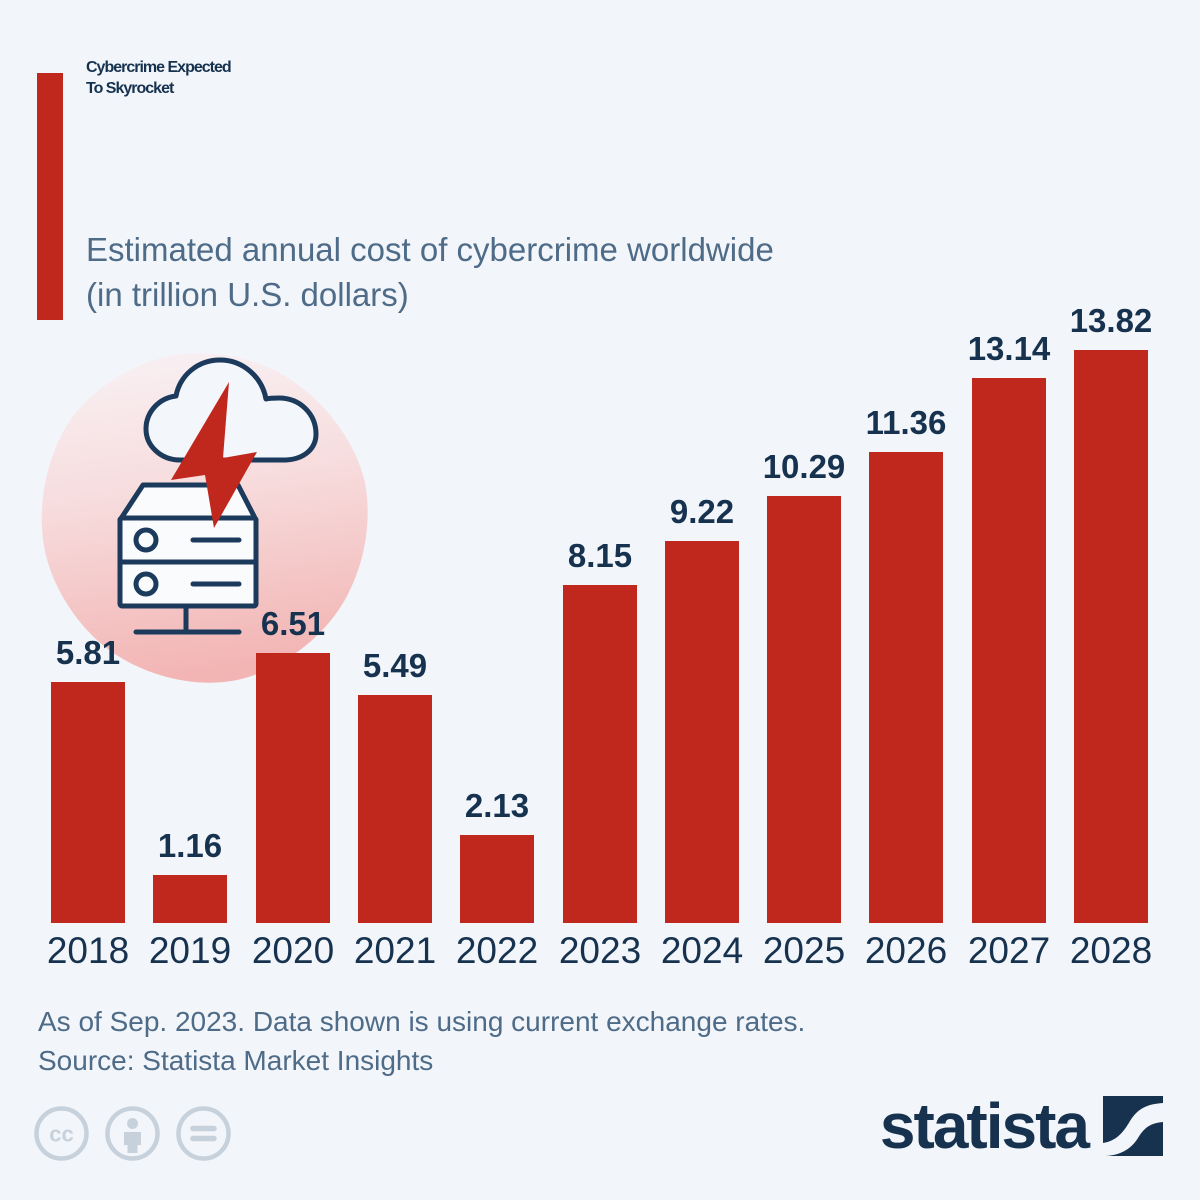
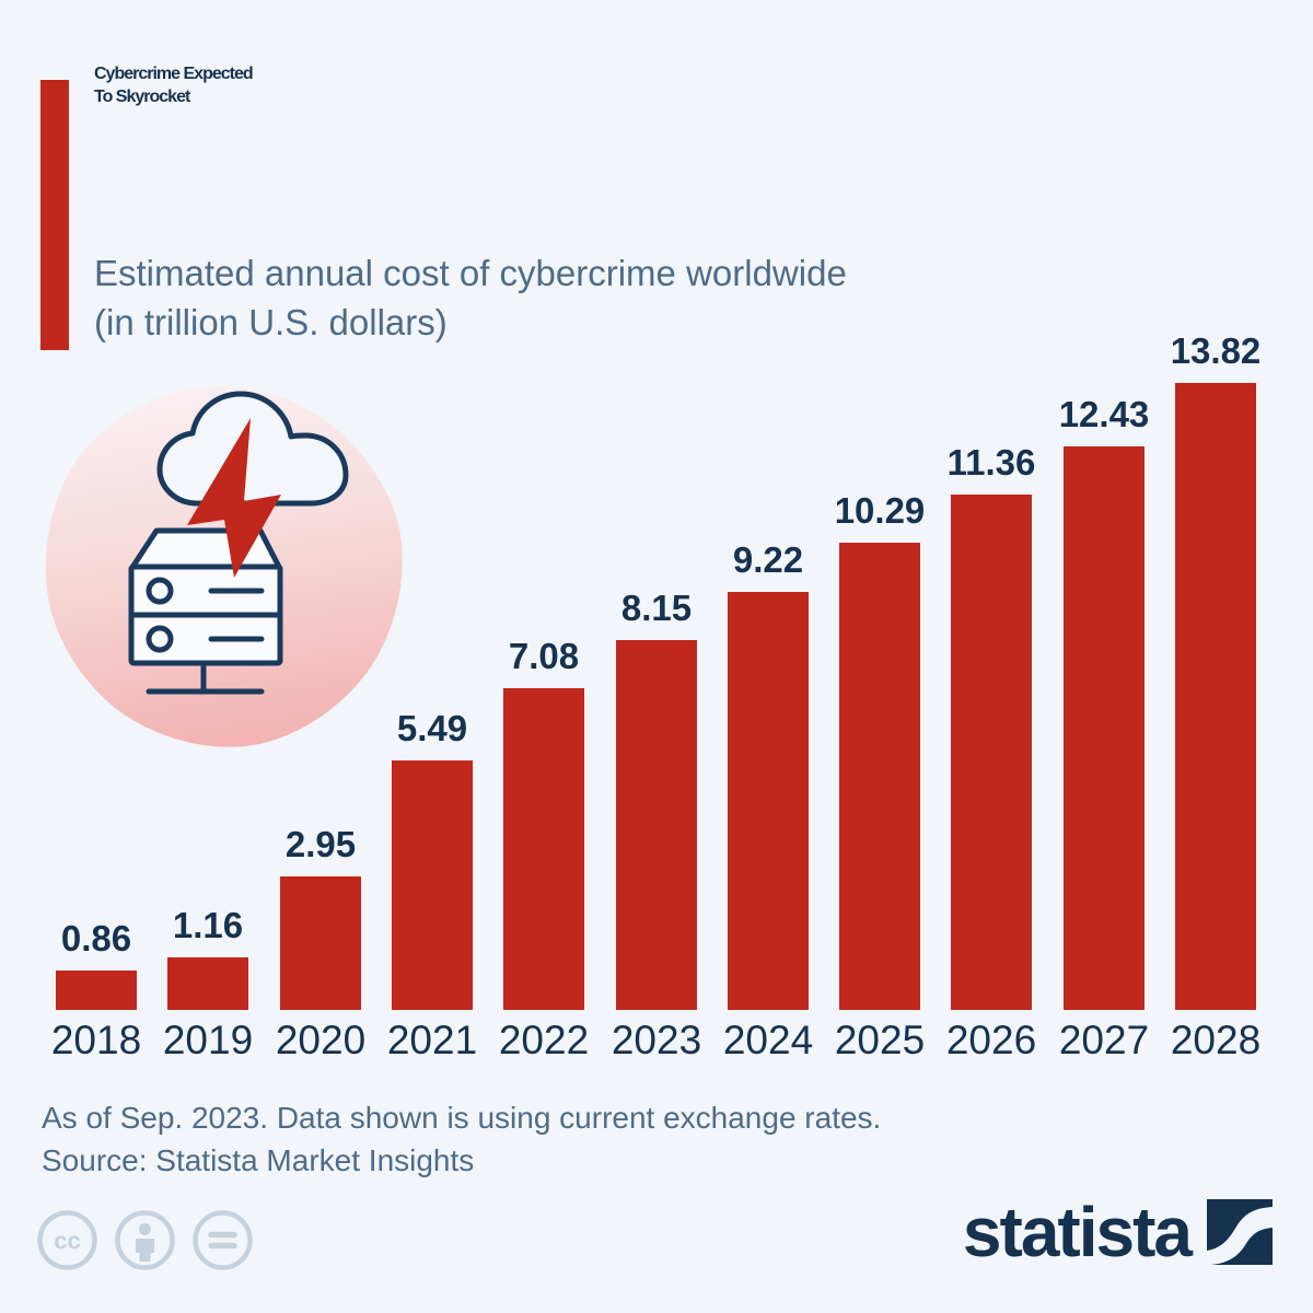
2018: 5.81 -> 0.86
2020: 6.51 -> 2.95
2022: 2.13 -> 7.08
2027: 13.14 -> 12.43
